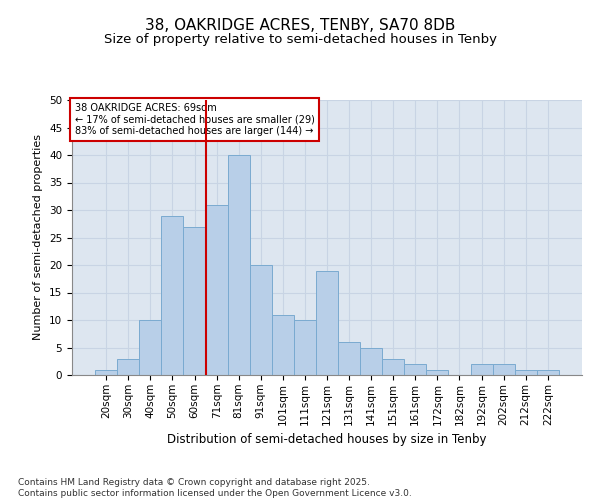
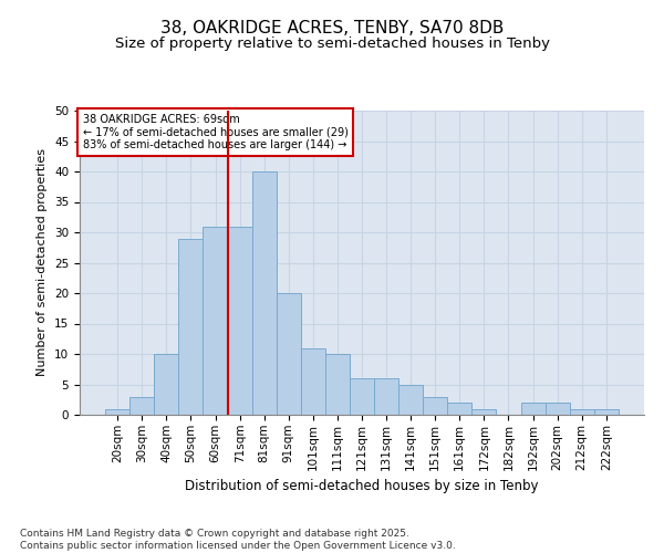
60sqm: 27 -> 31
121sqm: 19 -> 6
